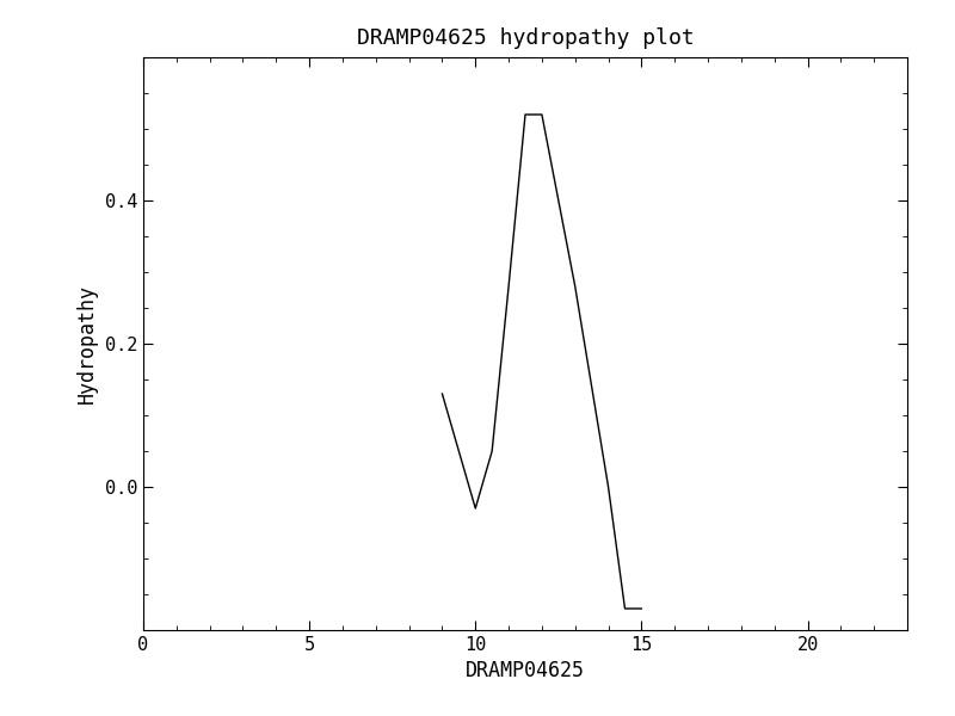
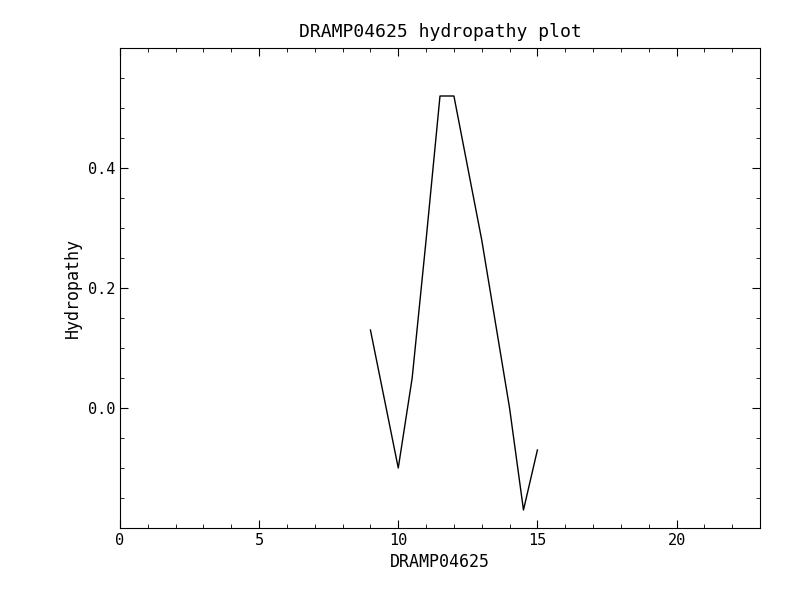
10: -0.03 -> -0.10
15: -0.17 -> -0.07
